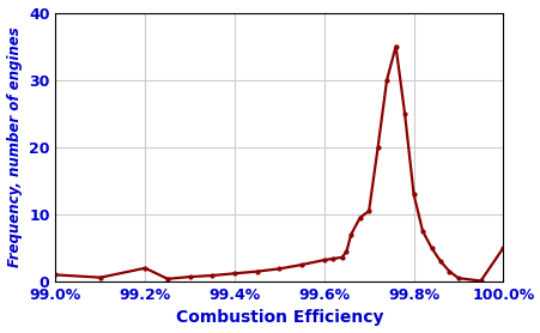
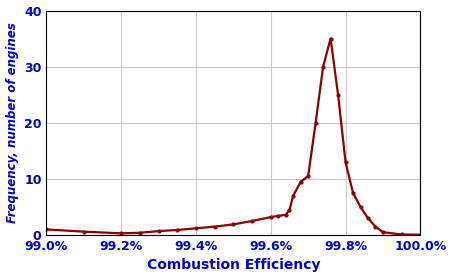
99.2%: 2.0 -> 0.3
100.0%: 5.0 -> 0.1
